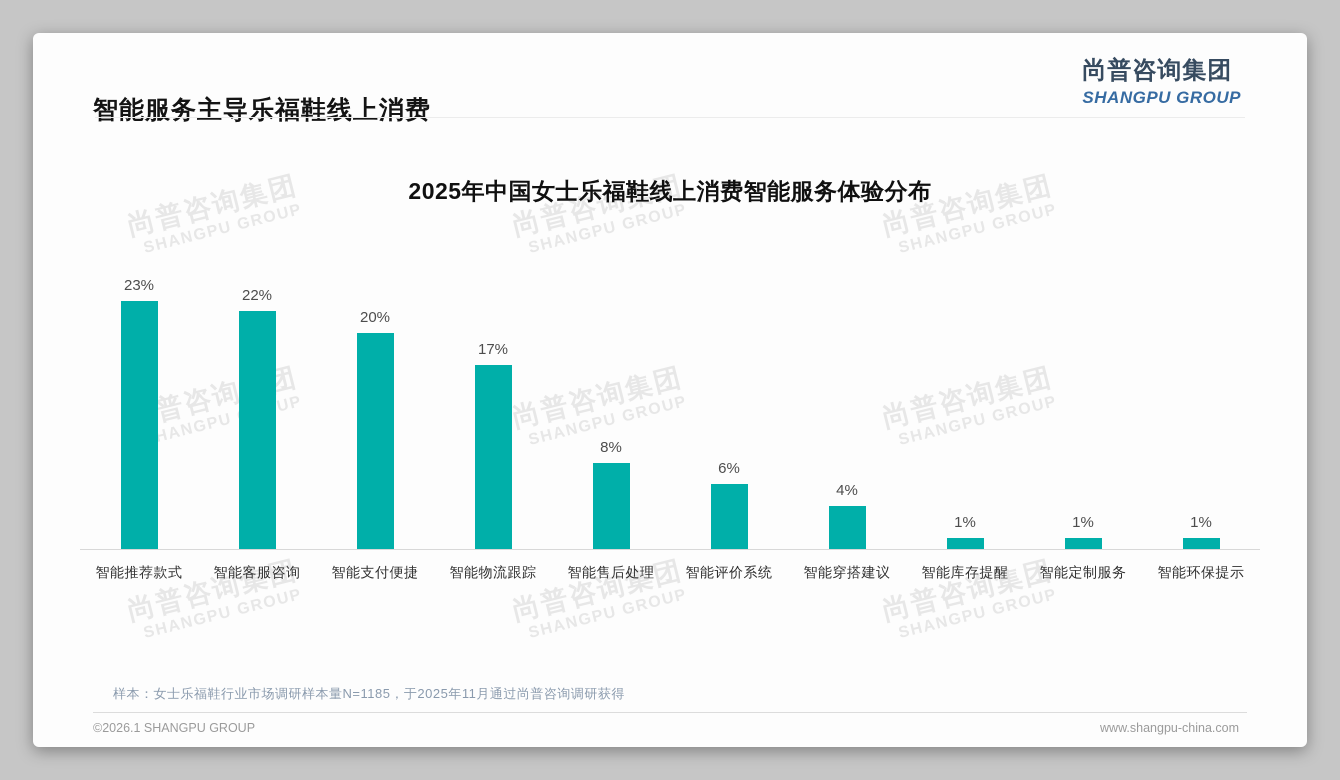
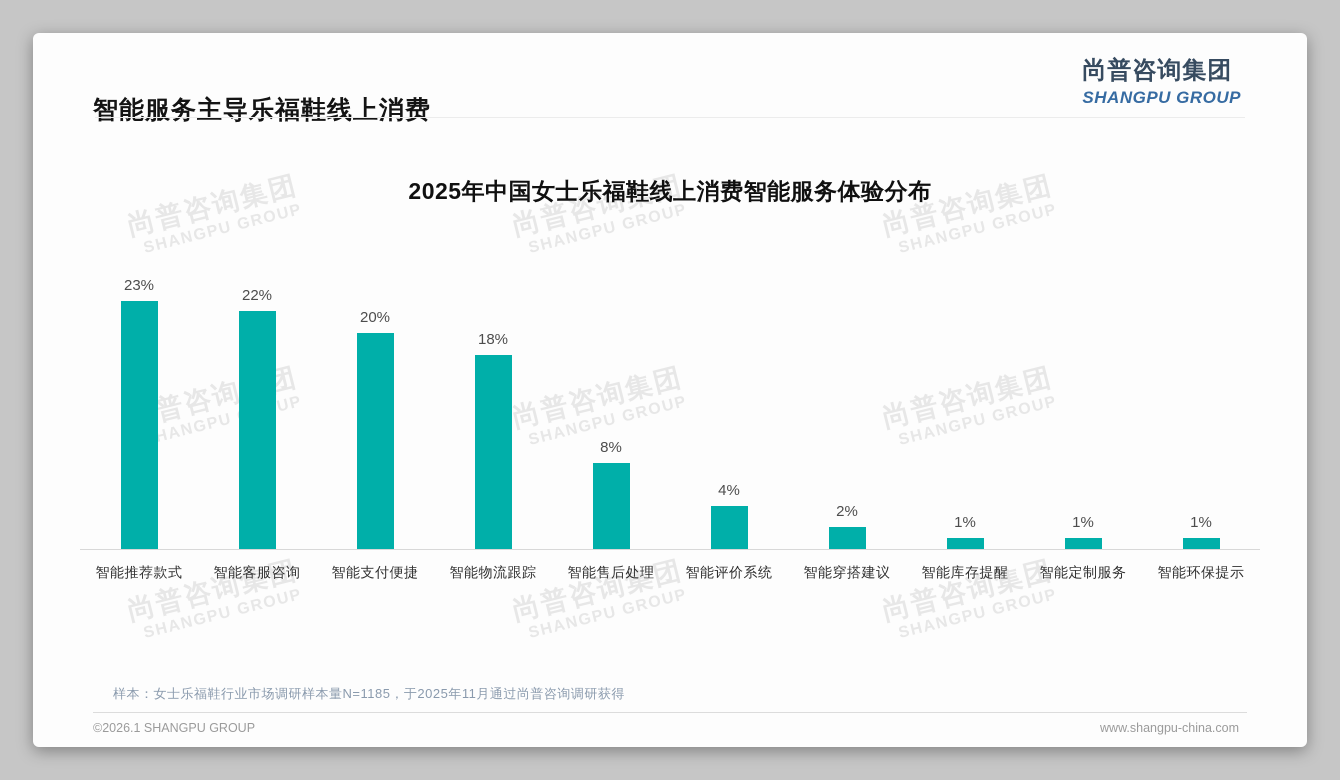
智能物流跟踪: 17% -> 18%
智能评价系统: 6% -> 4%
智能穿搭建议: 4% -> 2%
